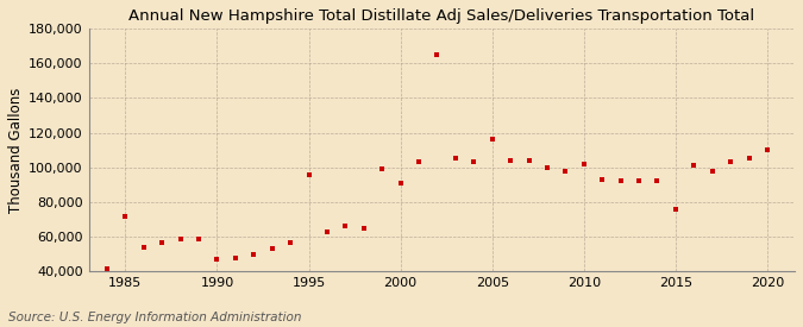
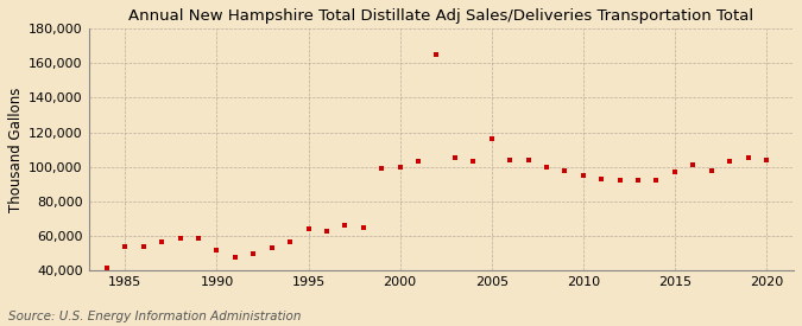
1985: 72,000 -> 54,000
1990: 47,000 -> 52,000
1995: 96,000 -> 64,000
2000: 91,000 -> 100,000
2010: 102,000 -> 95,000
2015: 76,000 -> 97,000
2020: 110,000 -> 104,000
